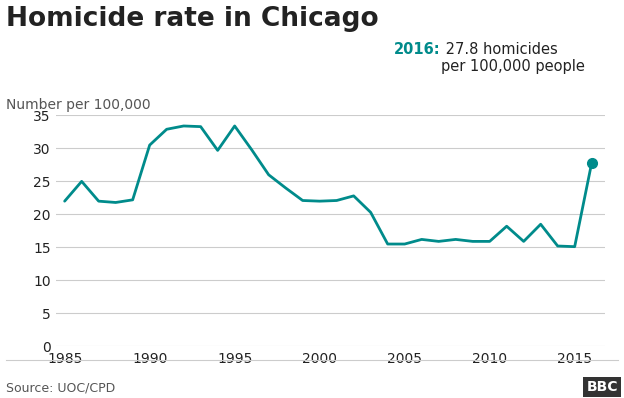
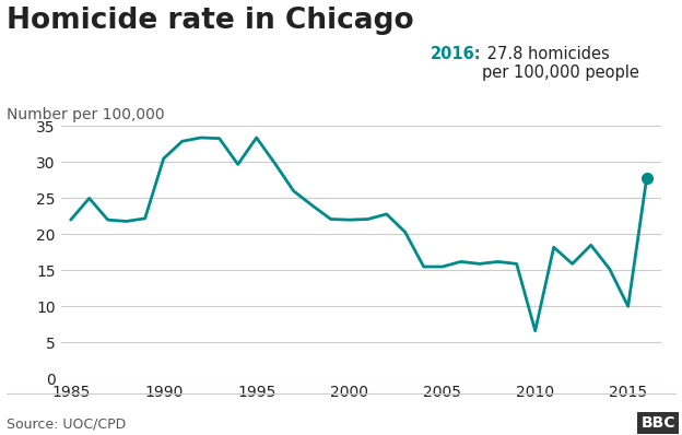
2010: 15.9 -> 6.6
2015: 15.1 -> 10.0
